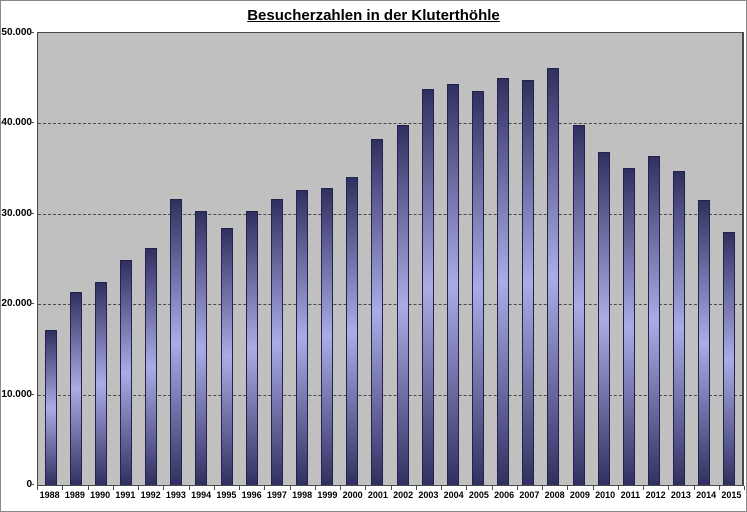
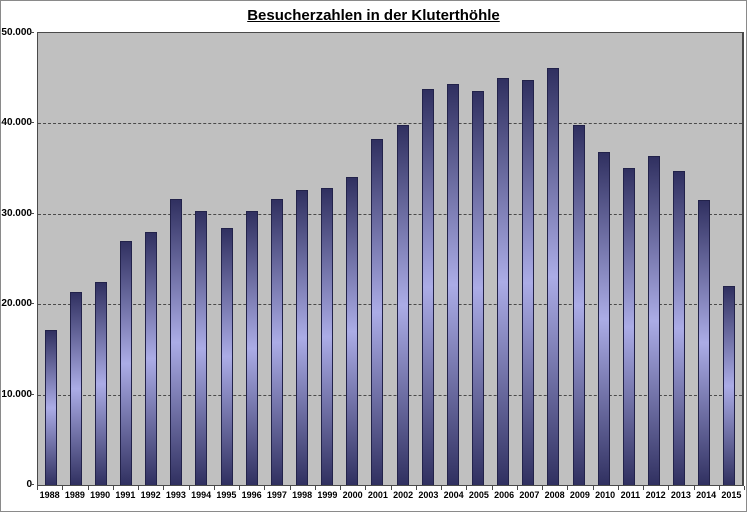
1991: 25000 -> 27000
1992: 26000 -> 28000
2015: 28000 -> 22000
